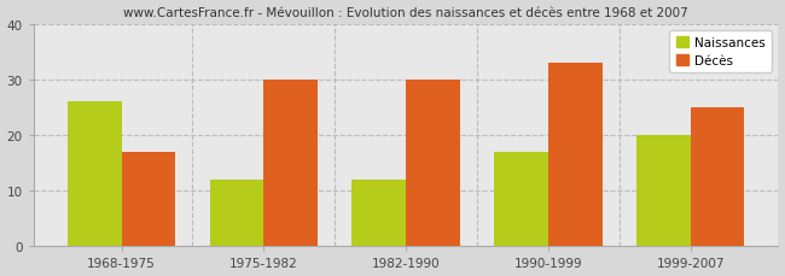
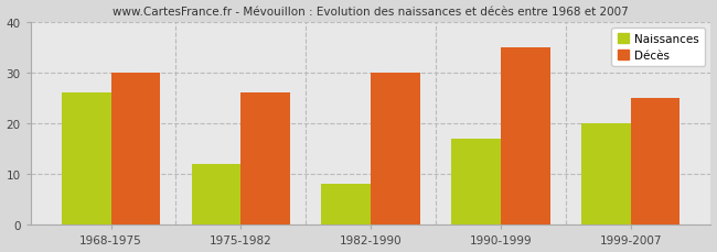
Décès/1968-1975: 17 -> 30
Décès/1975-1982: 30 -> 26
Naissances/1982-1990: 12 -> 8
Décès/1990-1999: 33 -> 35
